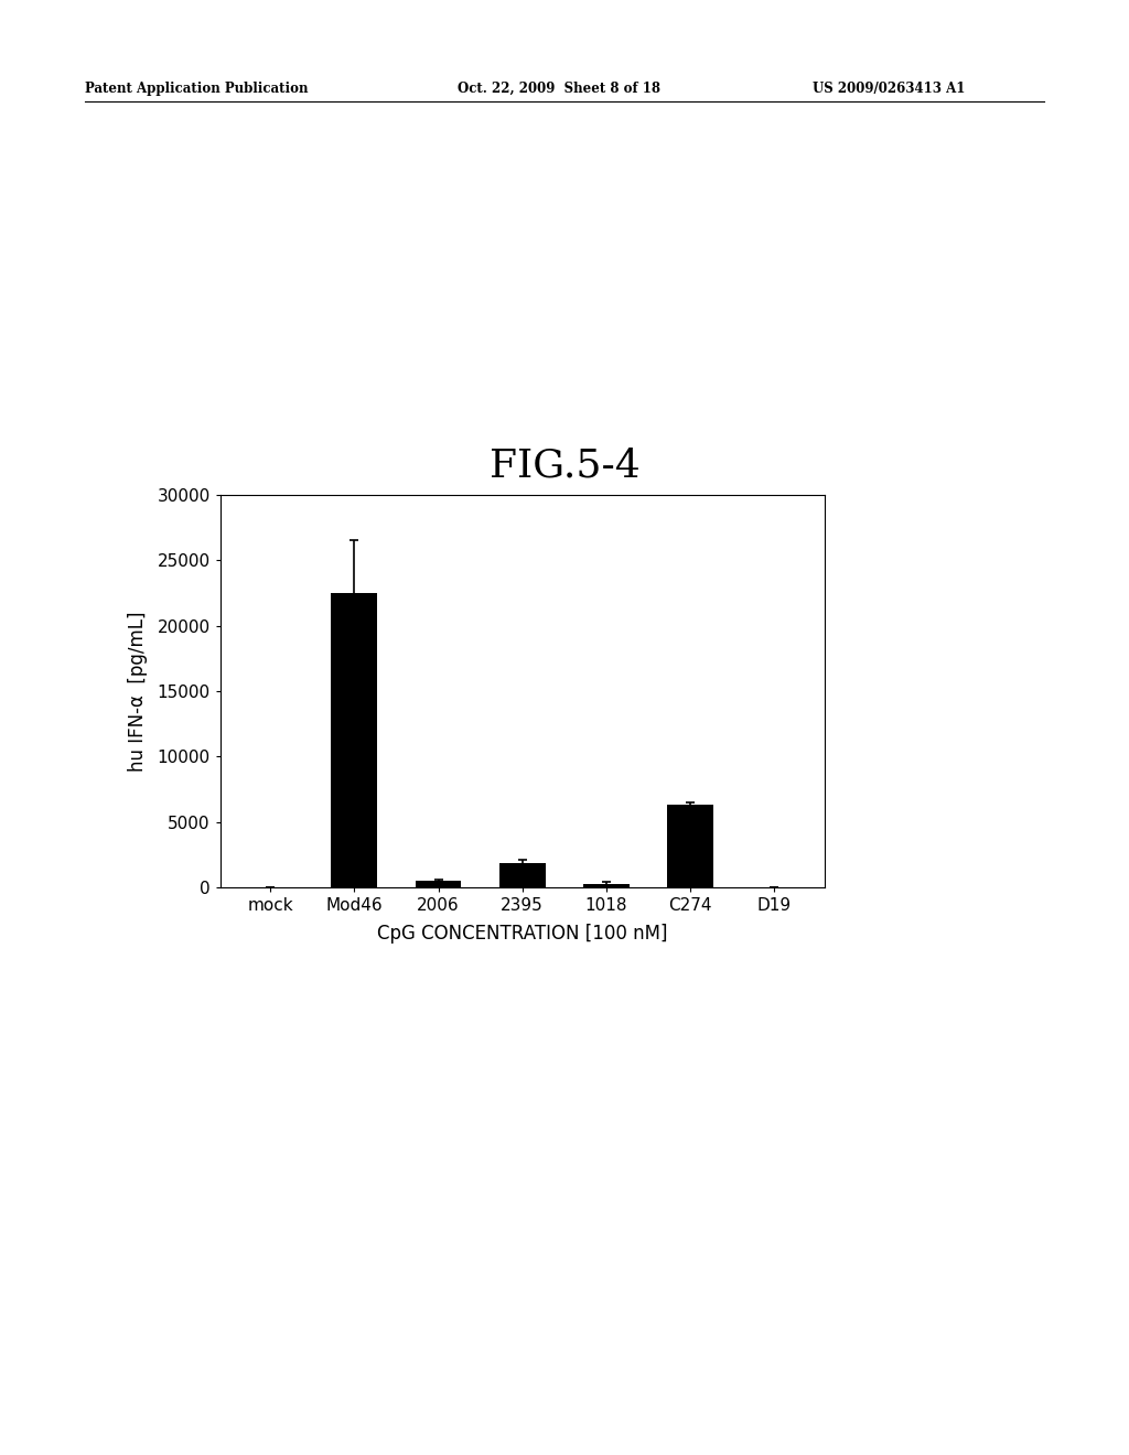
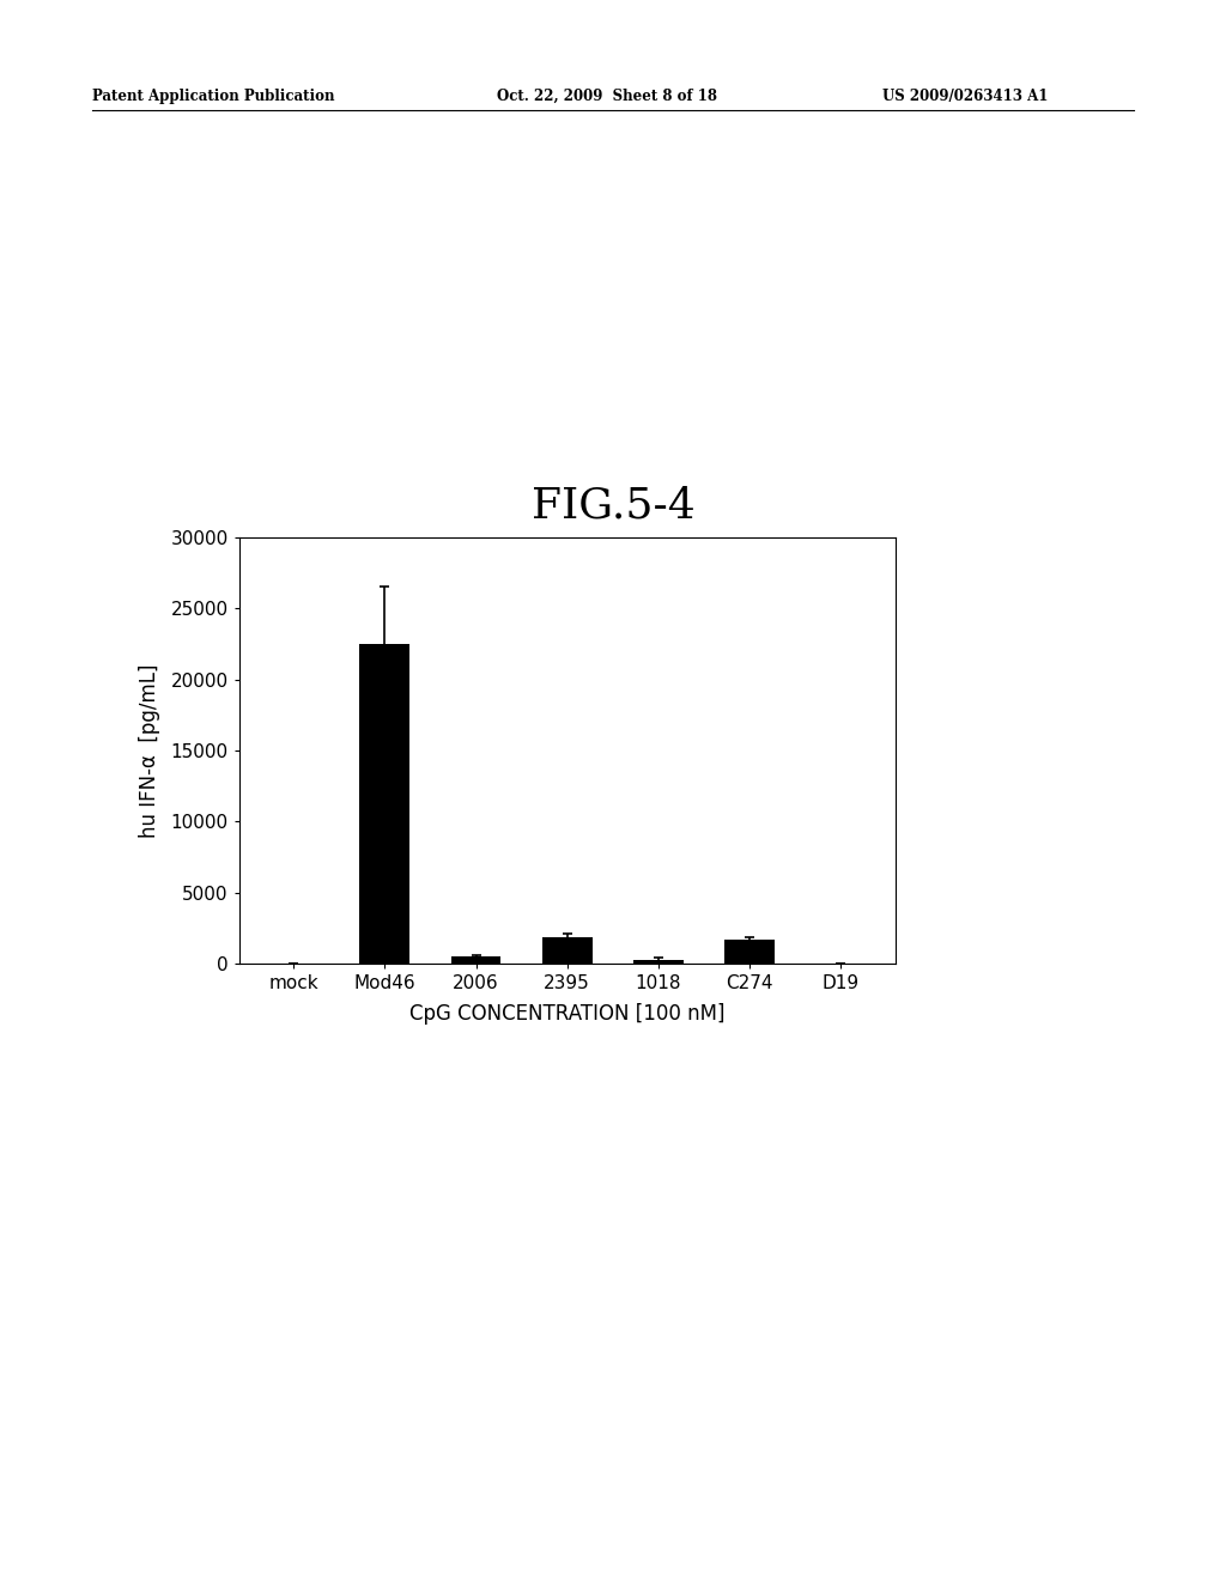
C274: 6300 -> 1700
